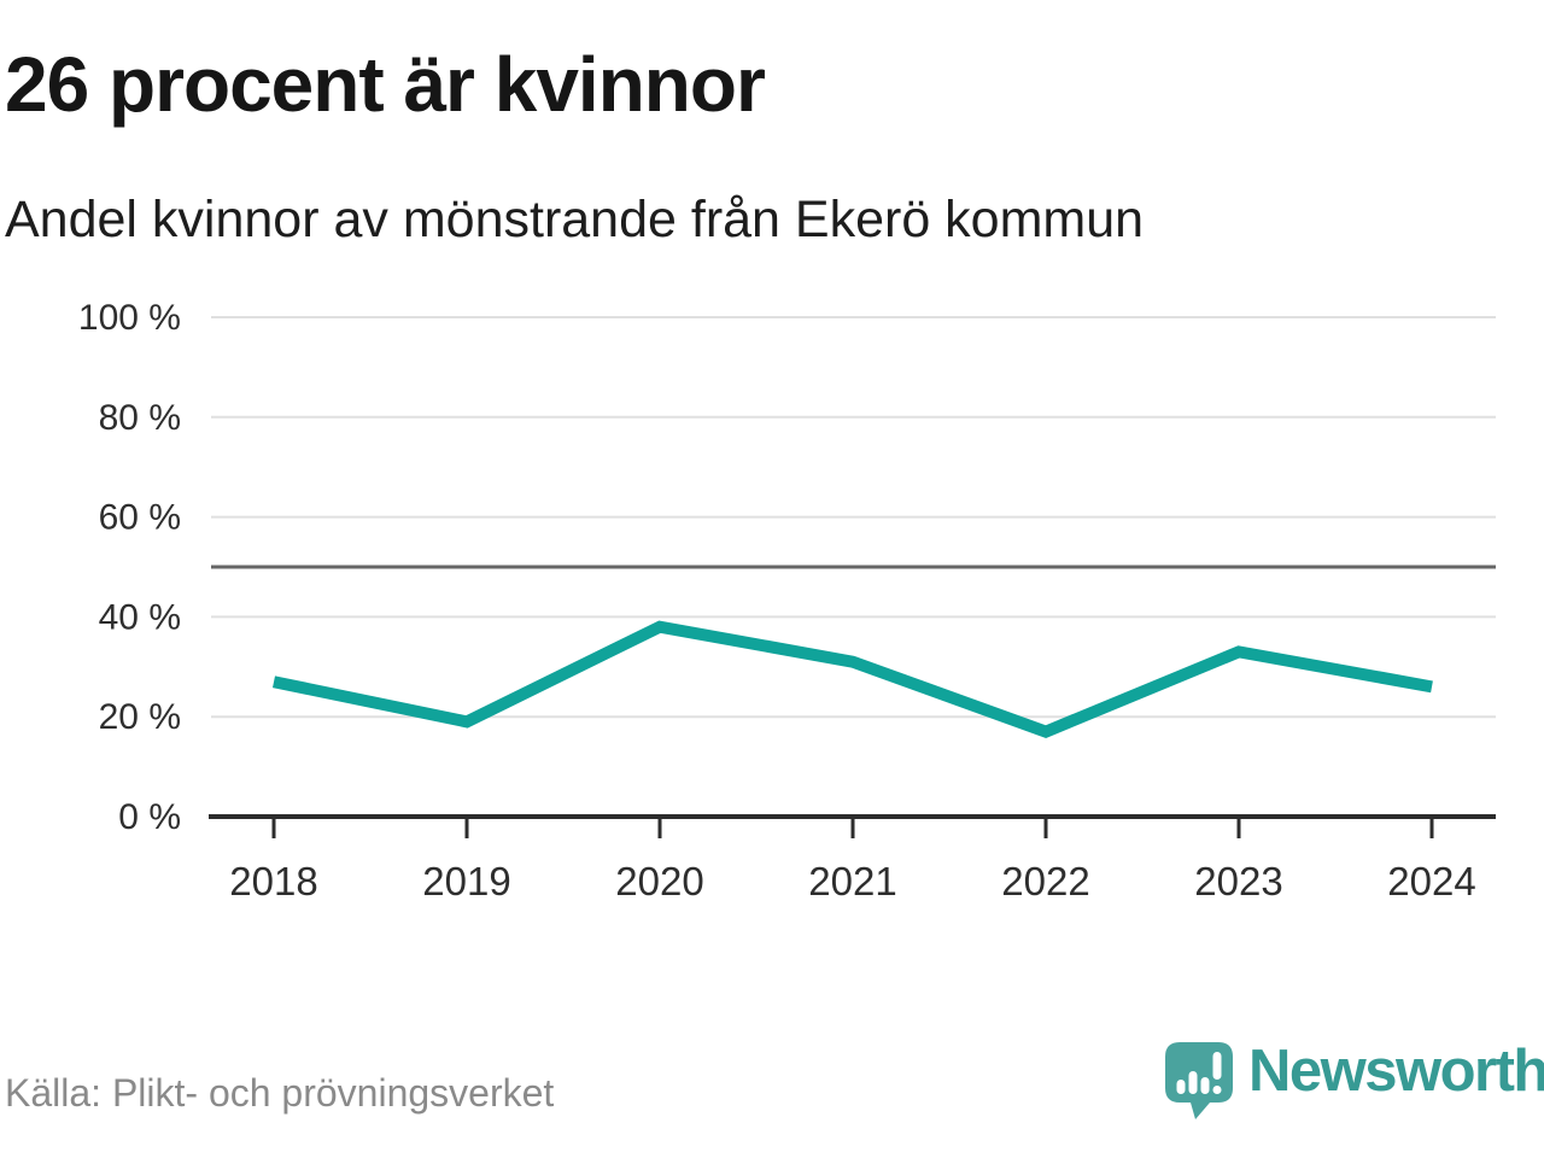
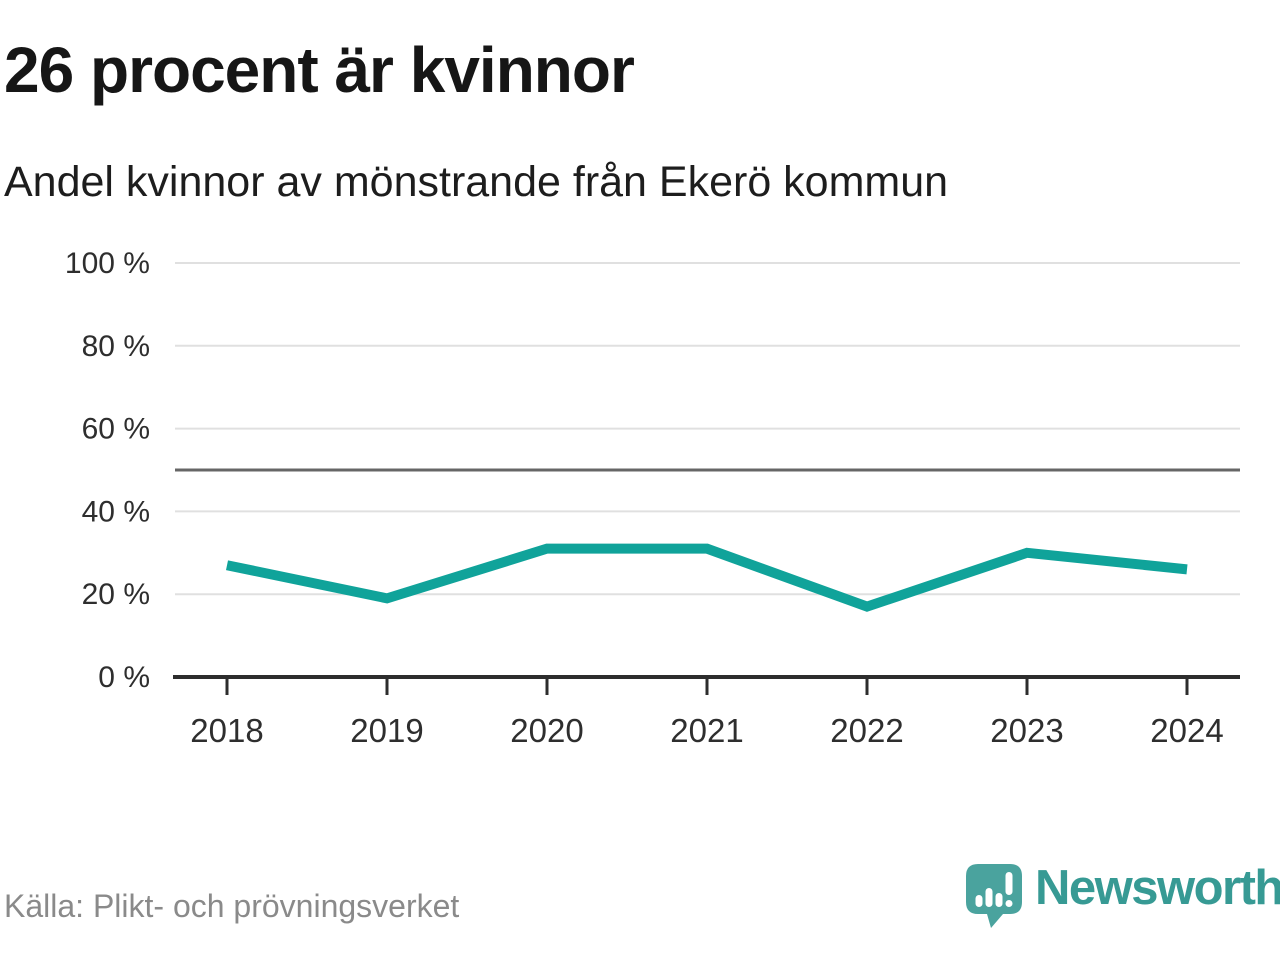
2020: 38% -> 31%
2023: 33% -> 30%
